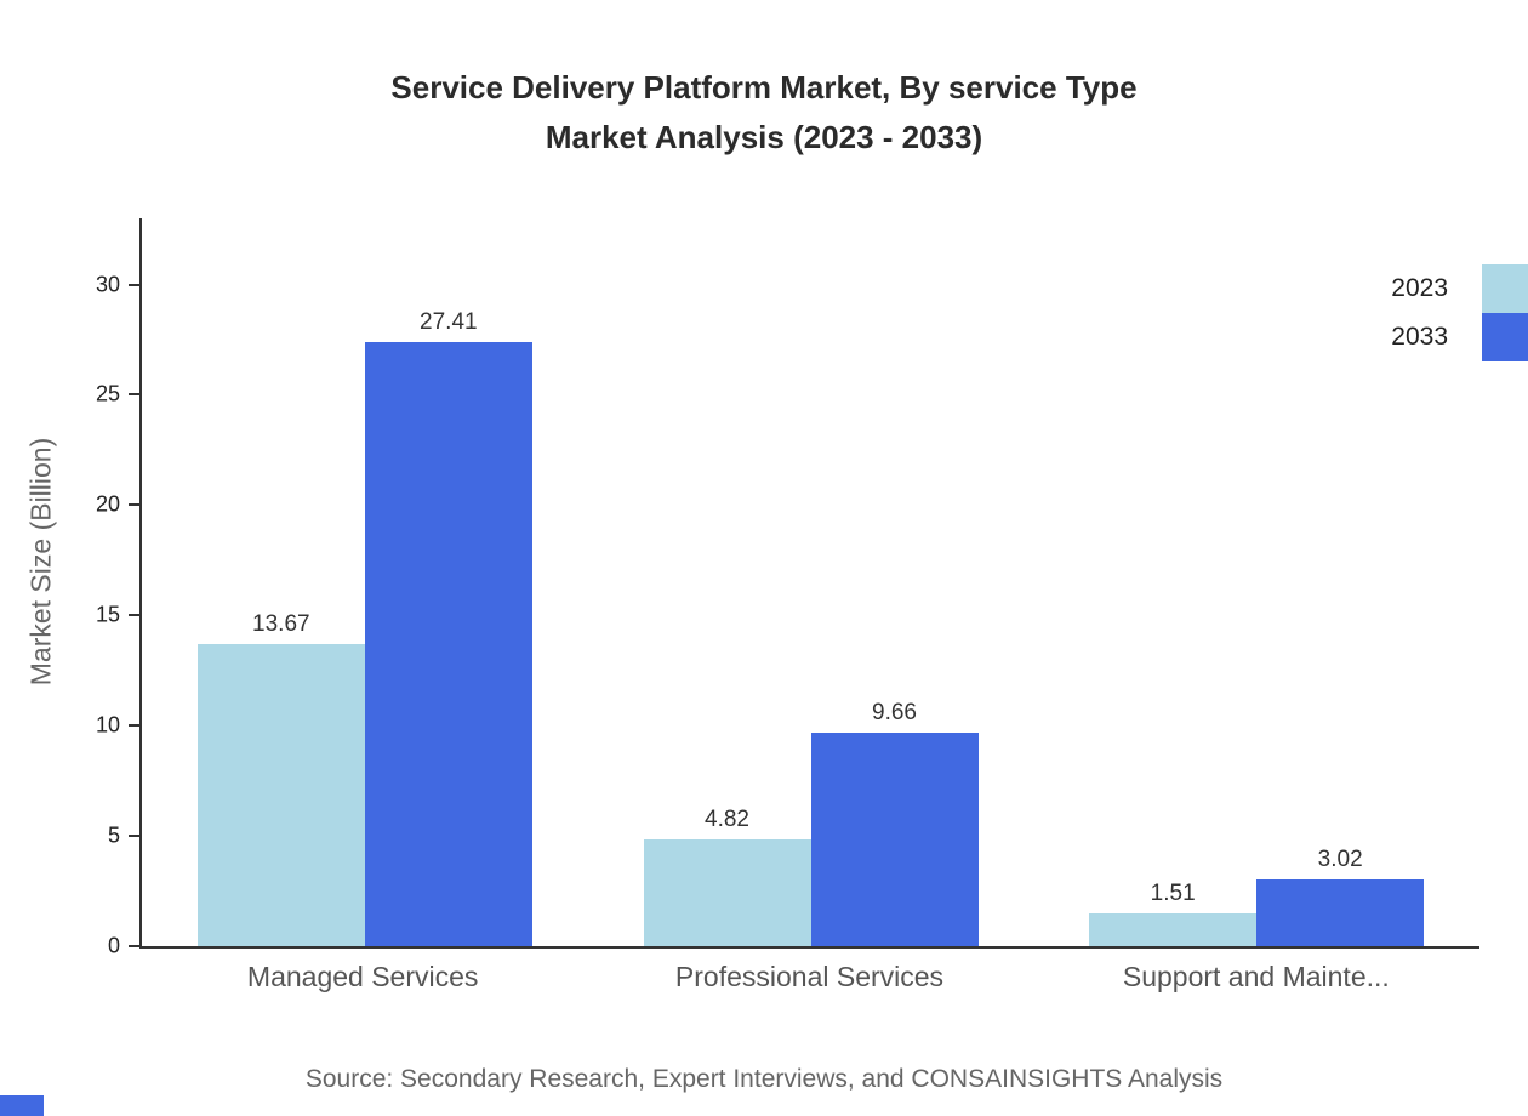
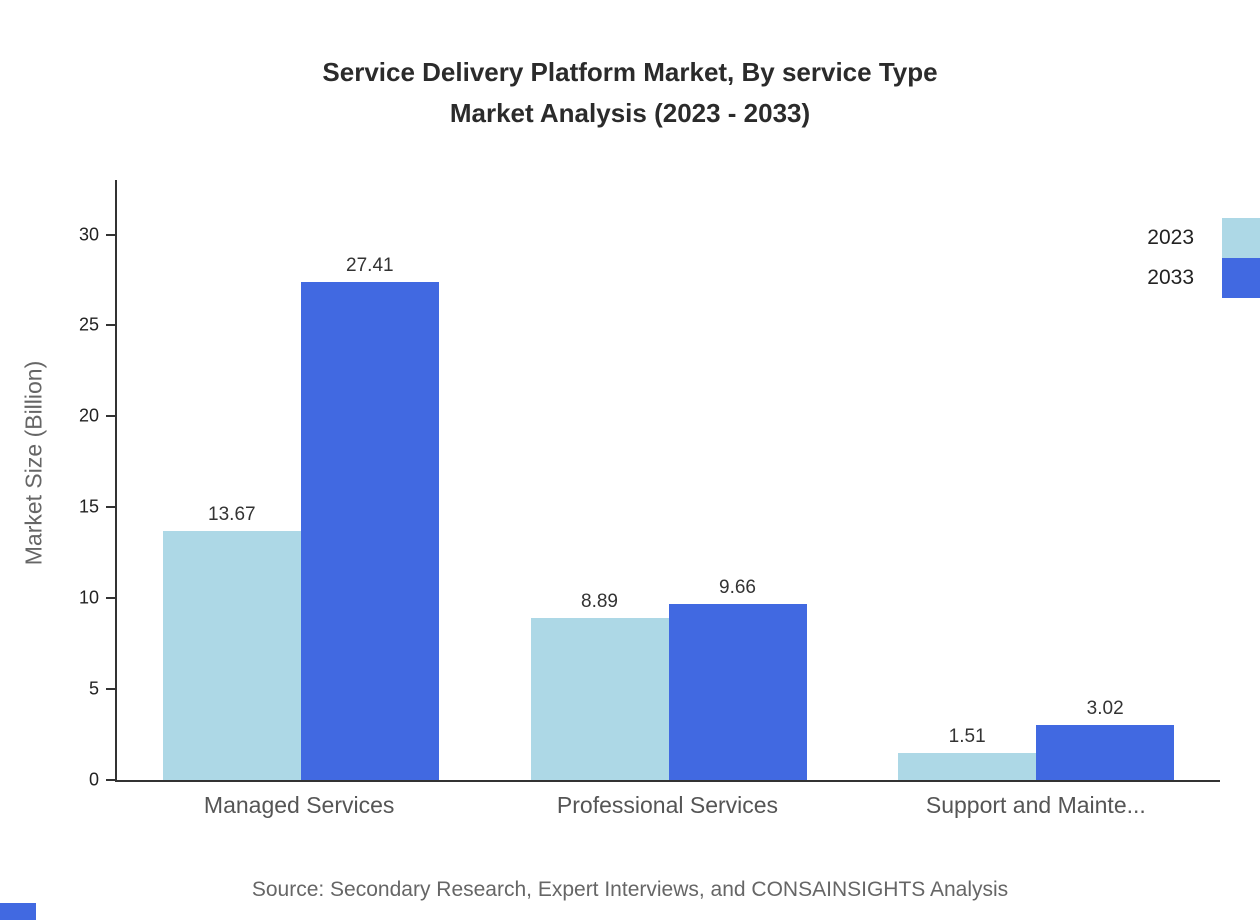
2023/Professional Services: 4.82 -> 8.89
